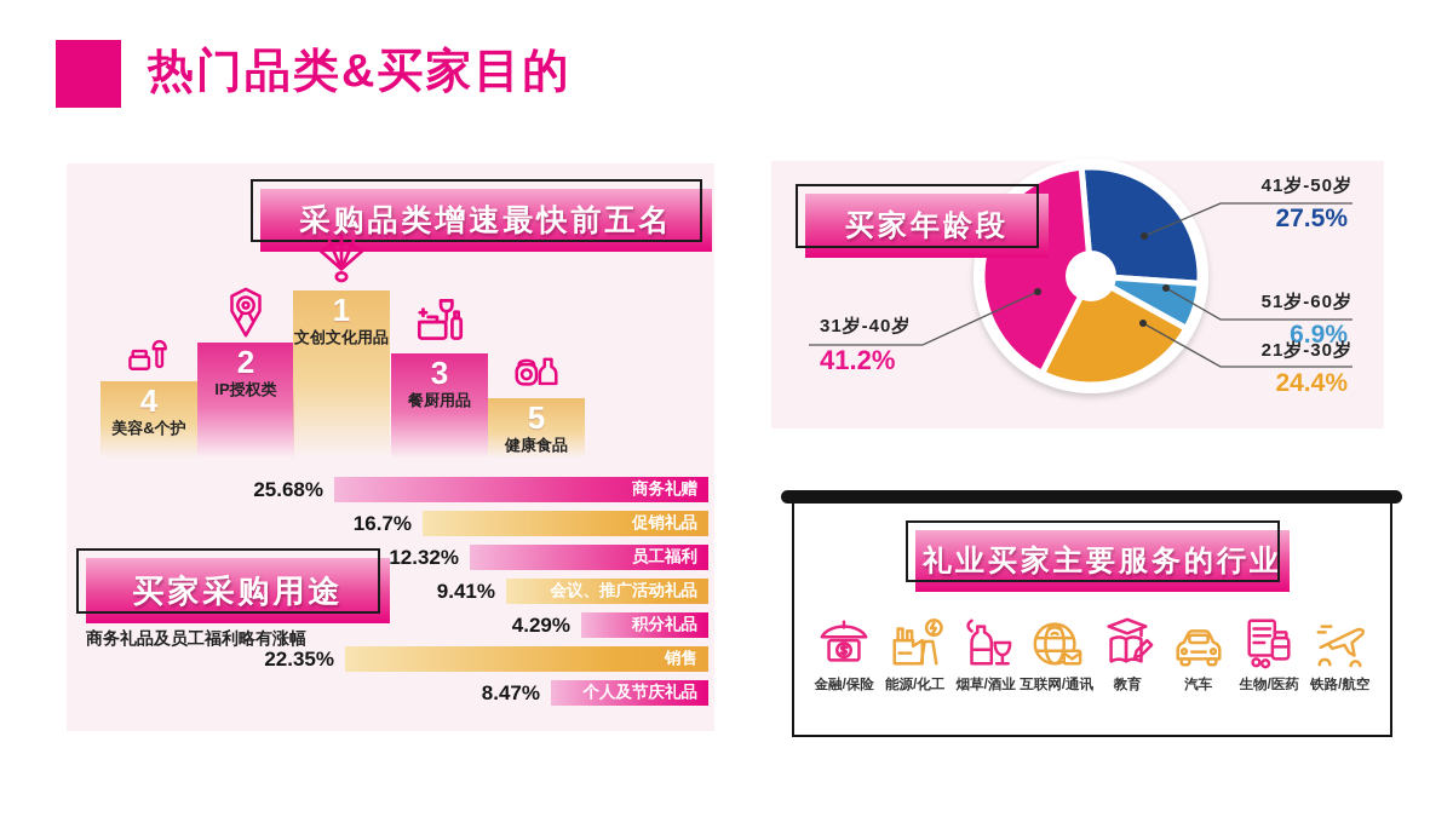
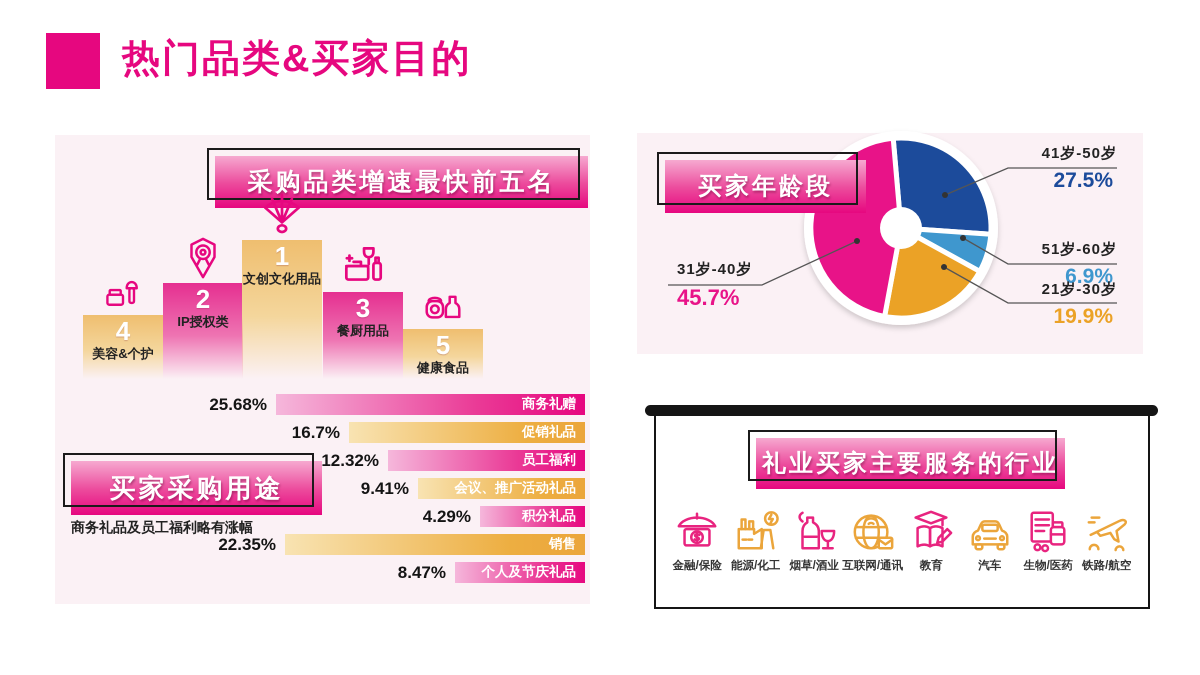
买家年龄段/21岁-30岁: 24.4% -> 19.9%
买家年龄段/31岁-40岁: 41.2% -> 45.7%
